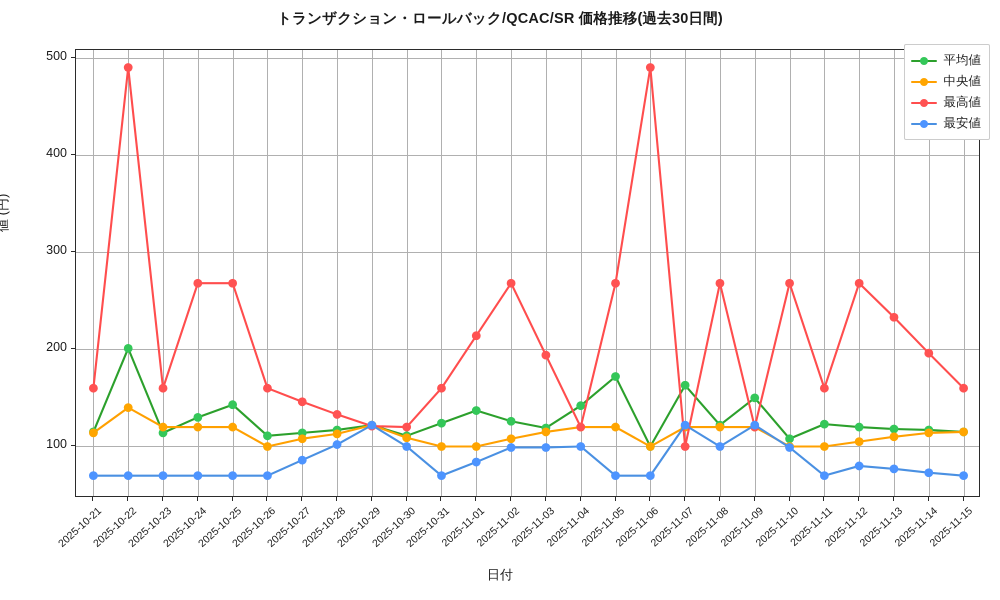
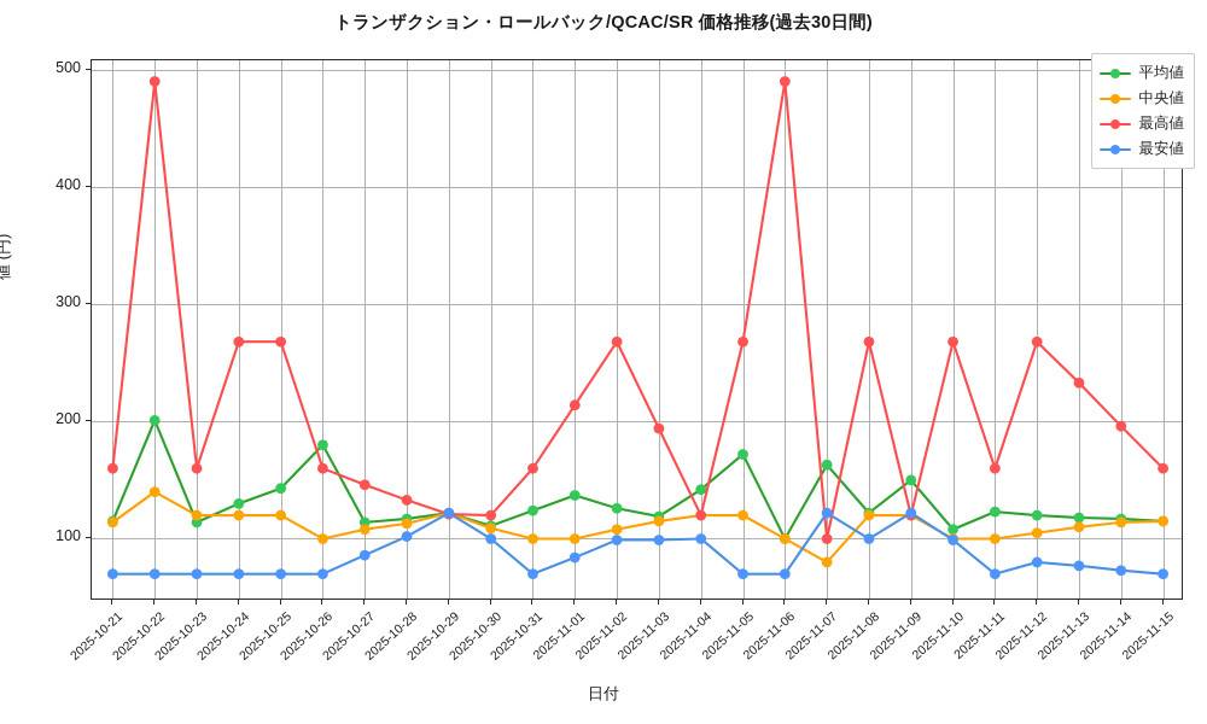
平均値/2025-10-26: 110 -> 180
中央値/2025-11-07: 120 -> 80
